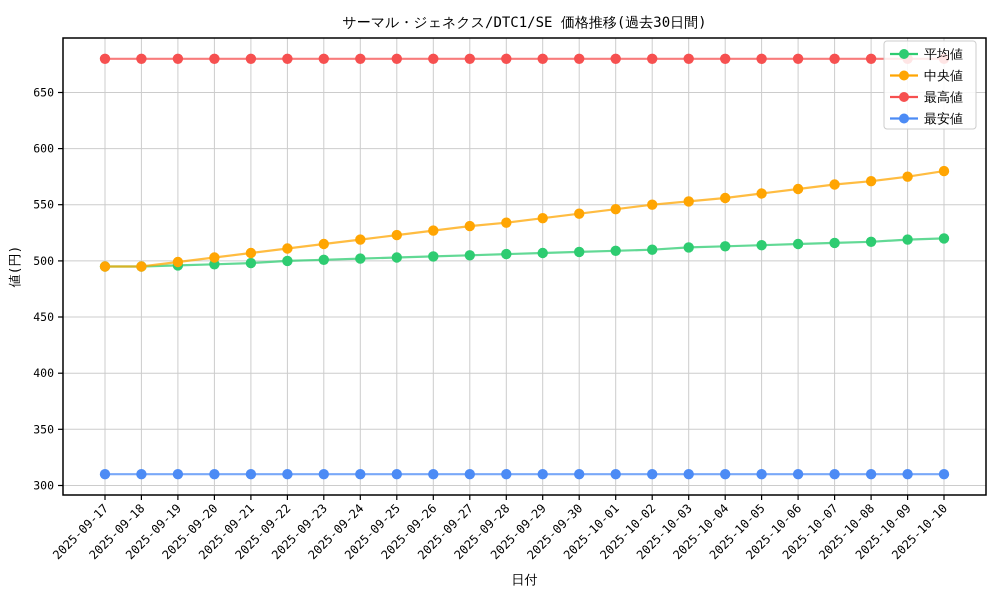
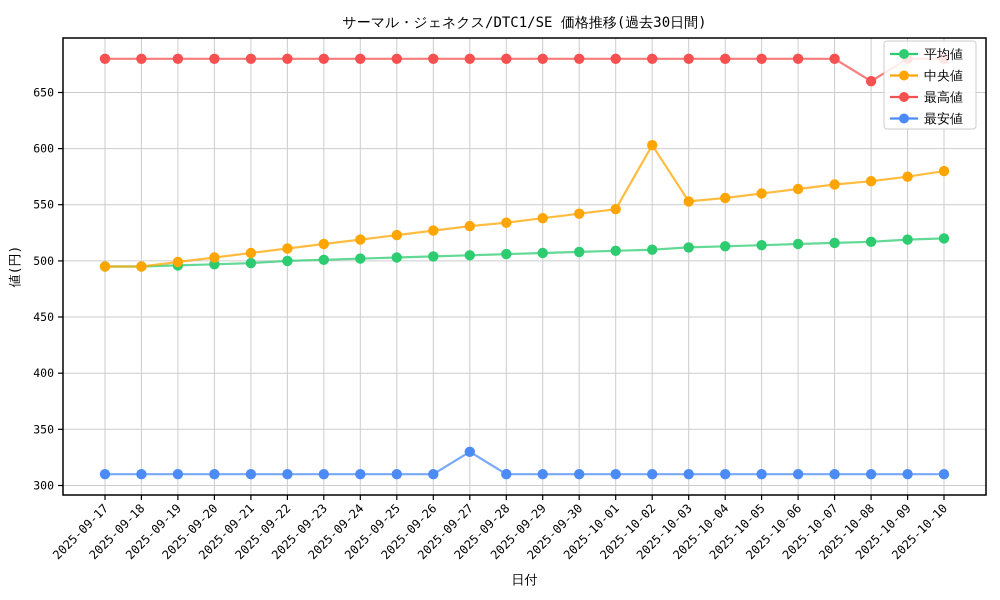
最安値/2025-09-27: 310 -> 330
中央値/2025-10-02: 550 -> 603
最高値/2025-10-08: 680 -> 660
